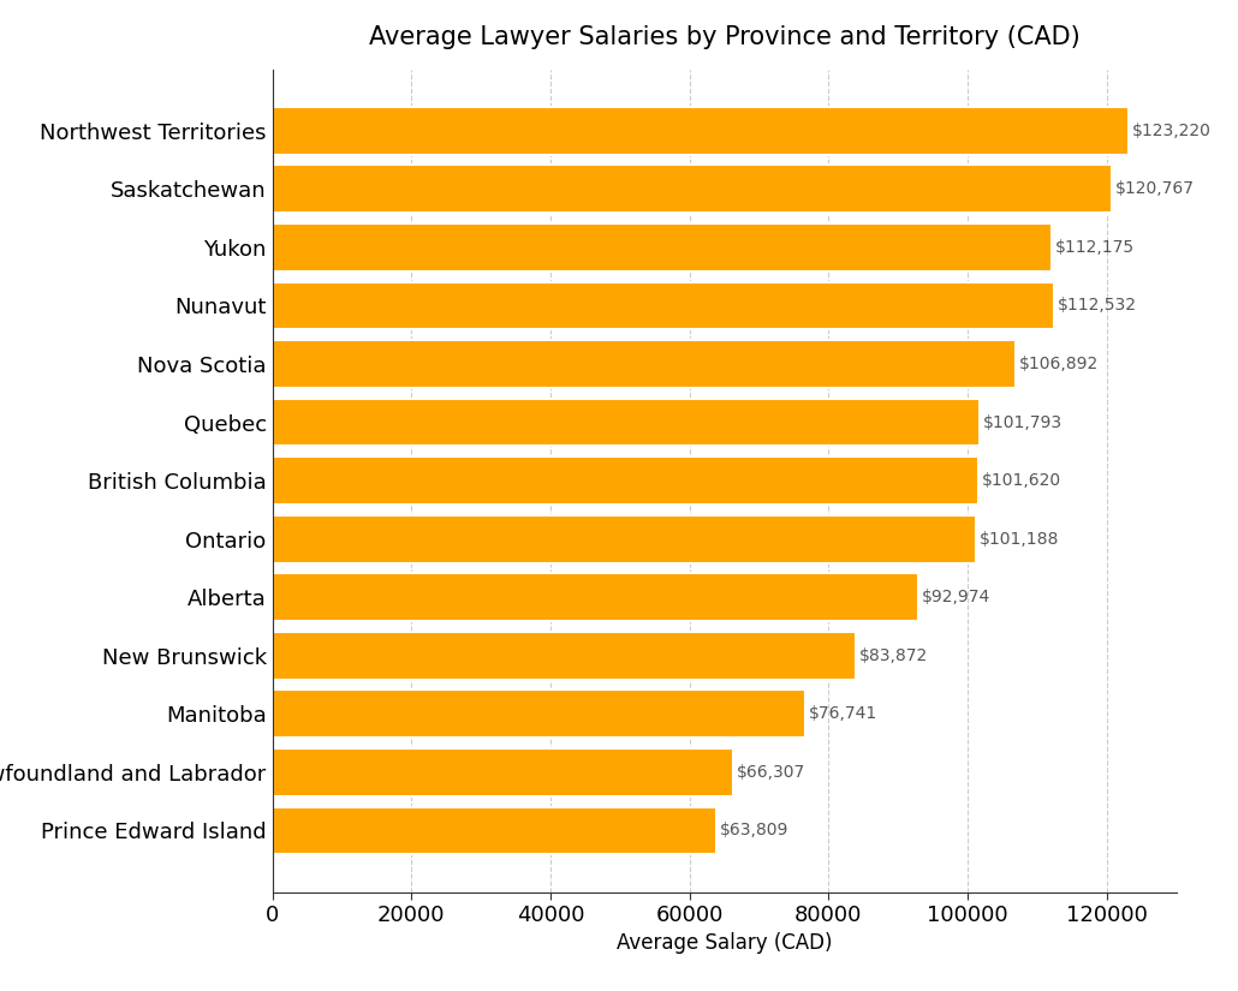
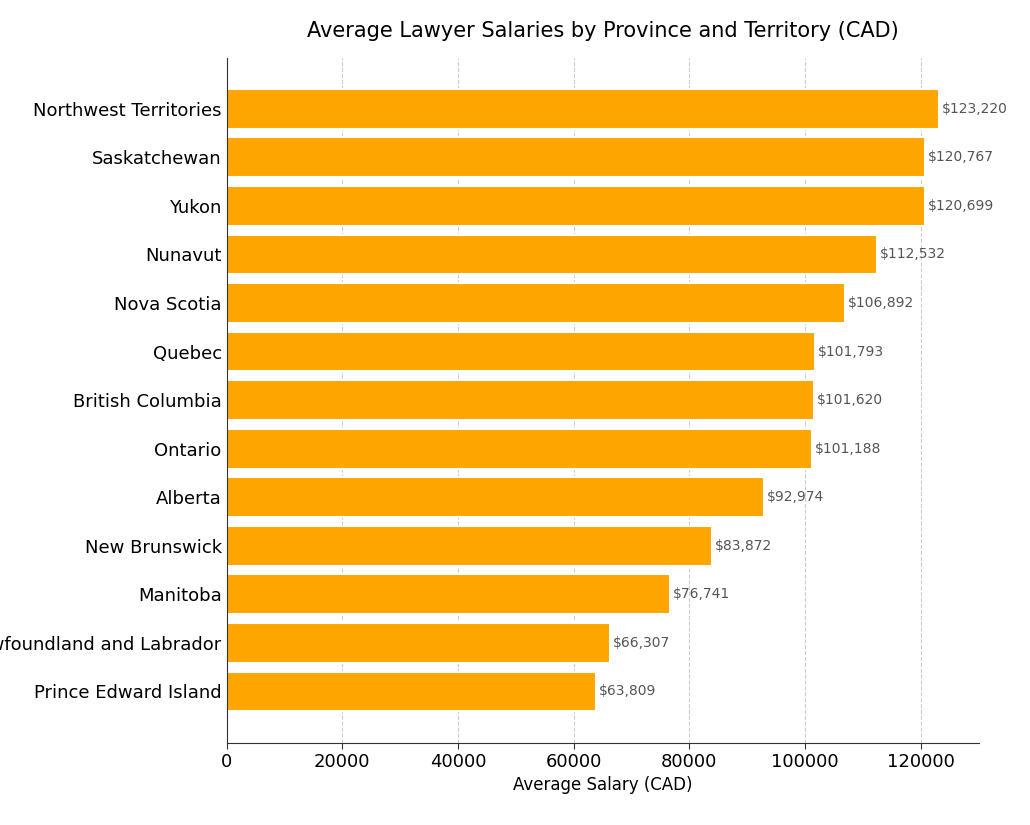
Yukon: $112,175 -> $120,699
